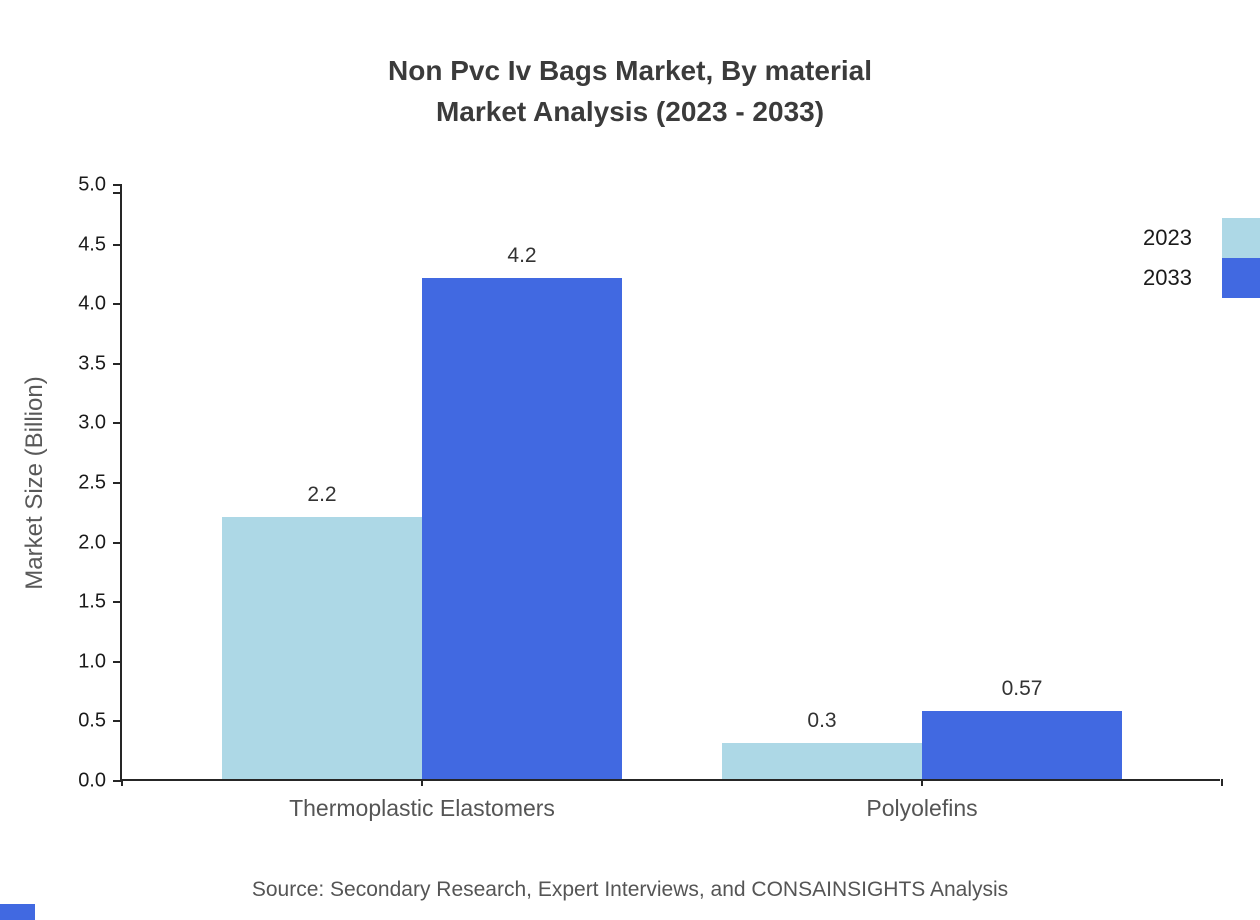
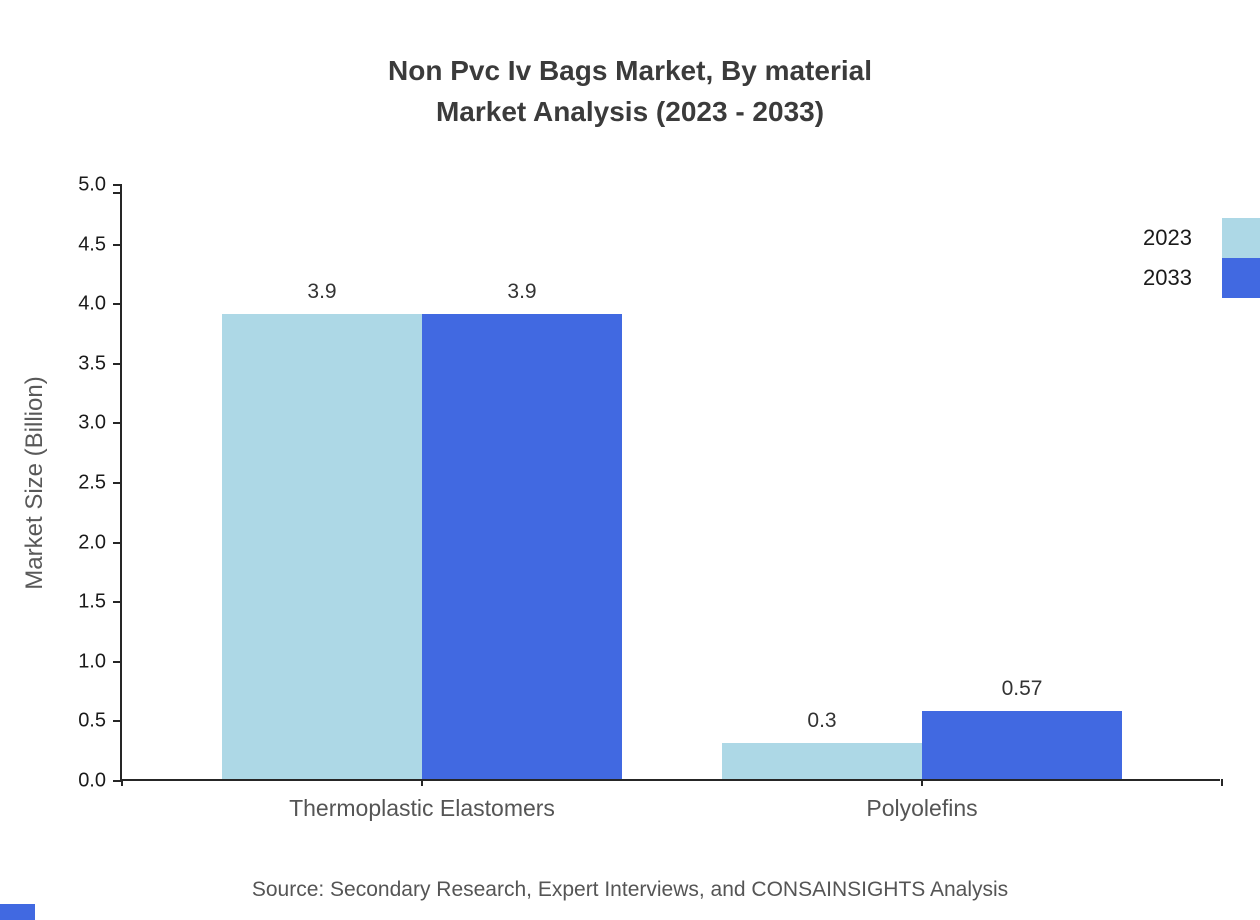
2023/Thermoplastic Elastomers: 2.2 -> 3.9
2033/Thermoplastic Elastomers: 4.2 -> 3.9
